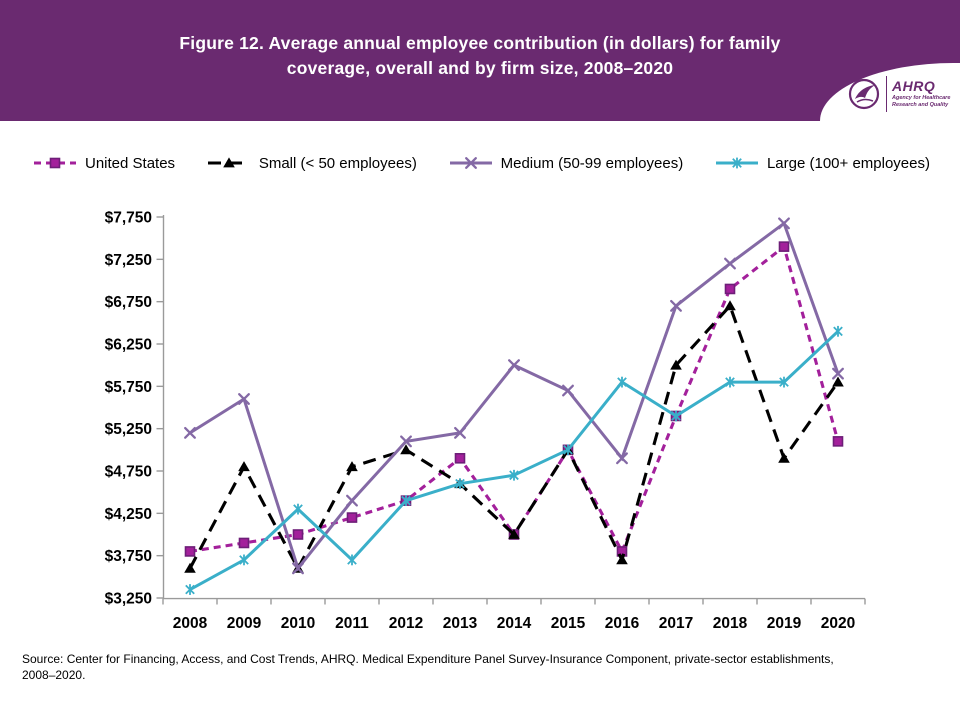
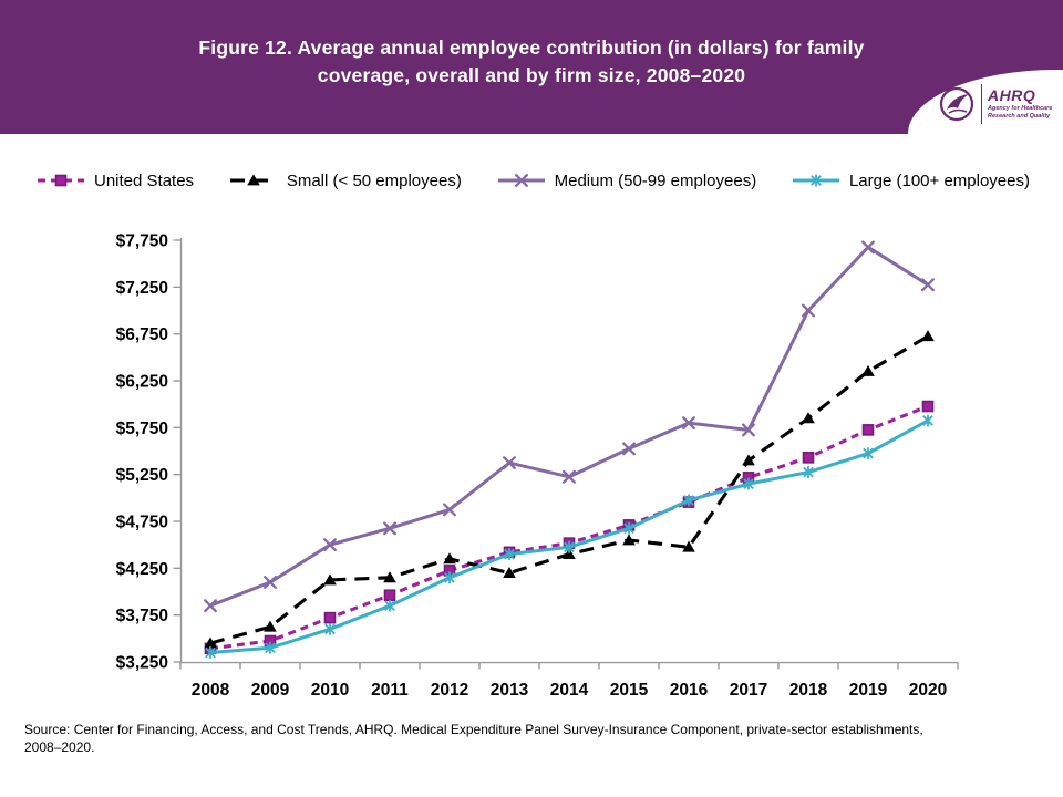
United States/2008: $3800 -> $3400
Small (< 50 employees)/2008: $3600 -> $3400
Medium (50-99 employees)/2008: $5200 -> $3800
United States/2009: $3900 -> $3500
Small (< 50 employees)/2009: $4800 -> $3600
Medium (50-99 employees)/2009: $5600 -> $4100
Large (100+ employees)/2009: $3700 -> $3400
United States/2010: $4000 -> $3700
Small (< 50 employees)/2010: $3600 -> $4100
Medium (50-99 employees)/2010: $3600 -> $4500
Large (100+ employees)/2010: $4300 -> $3600
United States/2011: $4200 -> $4000
Small (< 50 employees)/2011: $4800 -> $4200
Medium (50-99 employees)/2011: $4400 -> $4700
Large (100+ employees)/2011: $3700 -> $3800
United States/2012: $4400 -> $4200
Small (< 50 employees)/2012: $5000 -> $4400
Medium (50-99 employees)/2012: $5100 -> $4900
Large (100+ employees)/2012: $4400 -> $4200
United States/2013: $4900 -> $4400
Small (< 50 employees)/2013: $4600 -> $4200
Medium (50-99 employees)/2013: $5200 -> $5400
Large (100+ employees)/2013: $4600 -> $4400
United States/2014: $4000 -> $4500
Small (< 50 employees)/2014: $4000 -> $4400
Medium (50-99 employees)/2014: $6000 -> $5200
Large (100+ employees)/2014: $4700 -> $4500
United States/2015: $5000 -> $4700
Small (< 50 employees)/2015: $5000 -> $4600
Medium (50-99 employees)/2015: $5700 -> $5500
Large (100+ employees)/2015: $5000 -> $4700
United States/2016: $3800 -> $5000
Small (< 50 employees)/2016: $3700 -> $4500
Medium (50-99 employees)/2016: $4900 -> $5800
Large (100+ employees)/2016: $5800 -> $5000
United States/2017: $5400 -> $5200
Small (< 50 employees)/2017: $6000 -> $5400
Medium (50-99 employees)/2017: $6700 -> $5700
Large (100+ employees)/2017: $5400 -> $5200
United States/2018: $6900 -> $5400
Small (< 50 employees)/2018: $6700 -> $5800
Medium (50-99 employees)/2018: $7200 -> $7000
Large (100+ employees)/2018: $5800 -> $5300
United States/2019: $7400 -> $5700
Small (< 50 employees)/2019: $4900 -> $6400
Large (100+ employees)/2019: $5800 -> $5500
United States/2020: $5100 -> $6000
Small (< 50 employees)/2020: $5800 -> $6700
Medium (50-99 employees)/2020: $5900 -> $7300
Large (100+ employees)/2020: $6400 -> $5800
